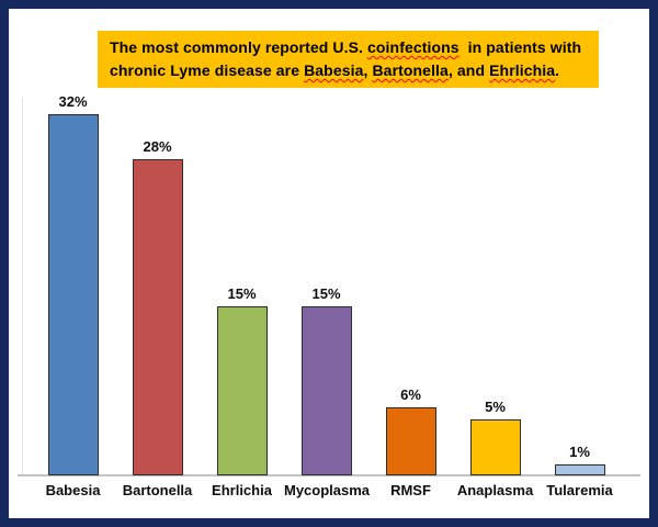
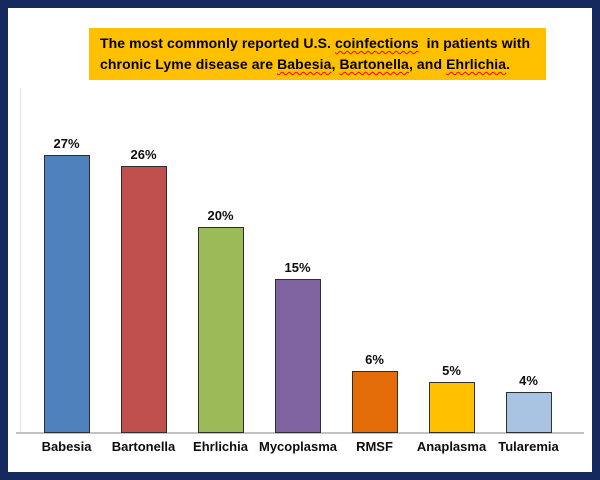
Babesia: 32% -> 27%
Bartonella: 28% -> 26%
Ehrlichia: 15% -> 20%
Tularemia: 1% -> 4%
